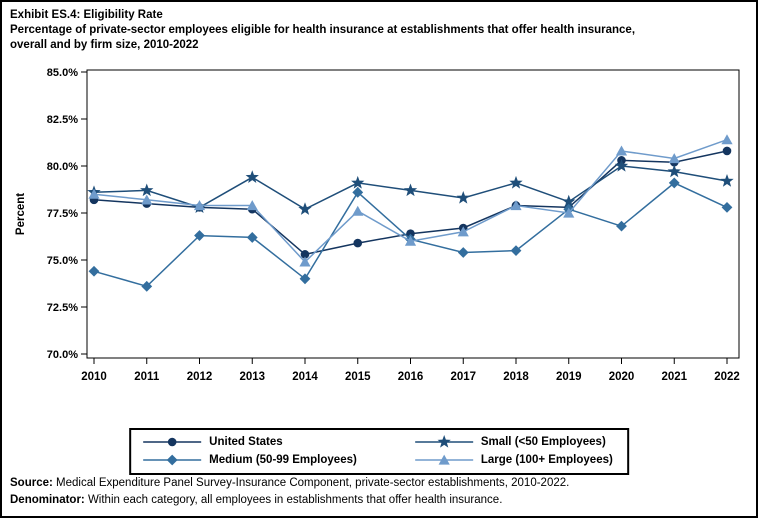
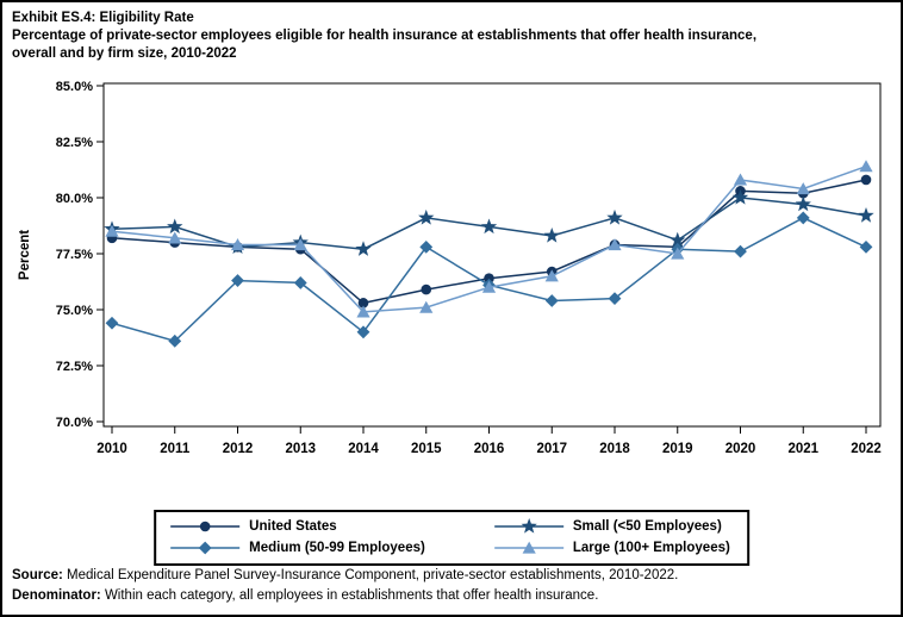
Small (<50 Employees)/2013: 79.4% -> 78.0%
Medium (50-99 Employees)/2015: 78.6% -> 77.8%
Large (100+ Employees)/2015: 77.6% -> 75.1%
Medium (50-99 Employees)/2020: 76.8% -> 77.6%
